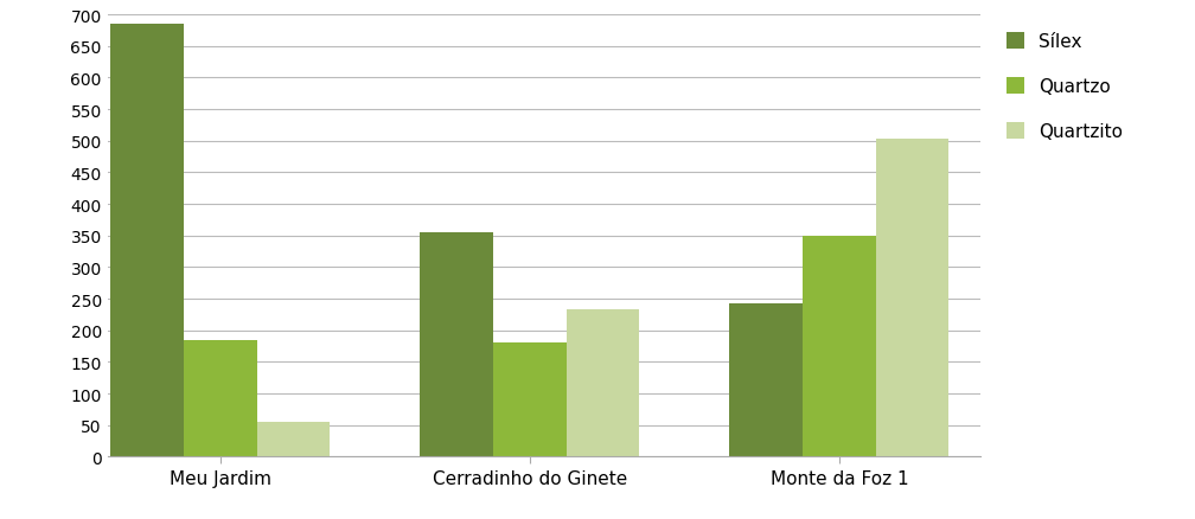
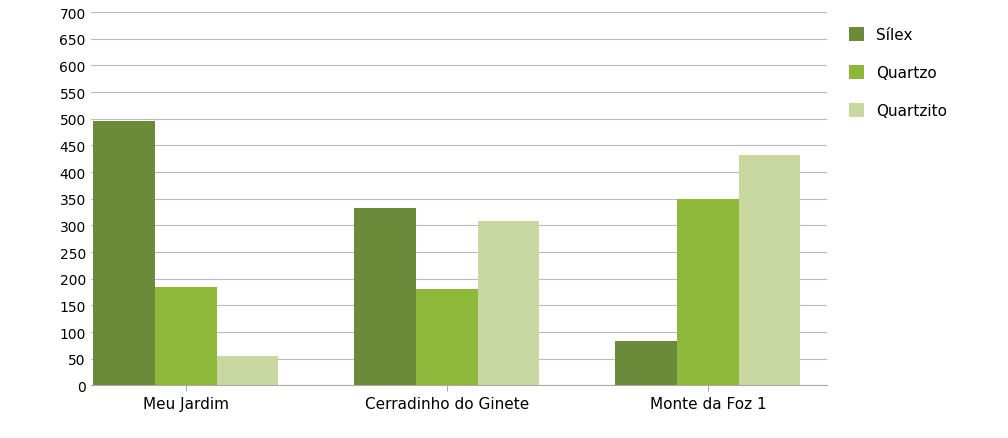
Sílex/Meu Jardim: 685 -> 496
Sílex/Cerradinho do Ginete: 355 -> 332
Quartzito/Cerradinho do Ginete: 233 -> 308
Sílex/Monte da Foz 1: 243 -> 84
Quartzito/Monte da Foz 1: 503 -> 432
